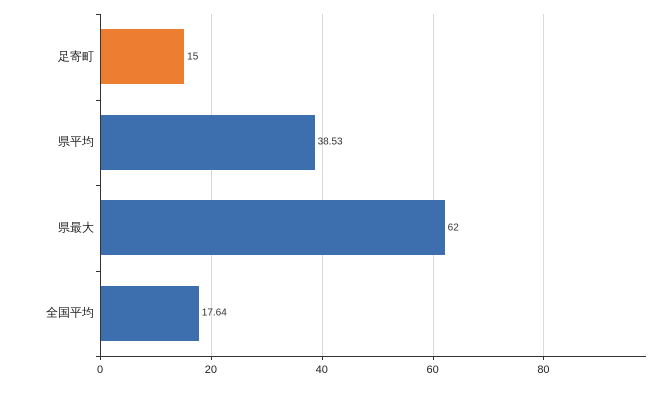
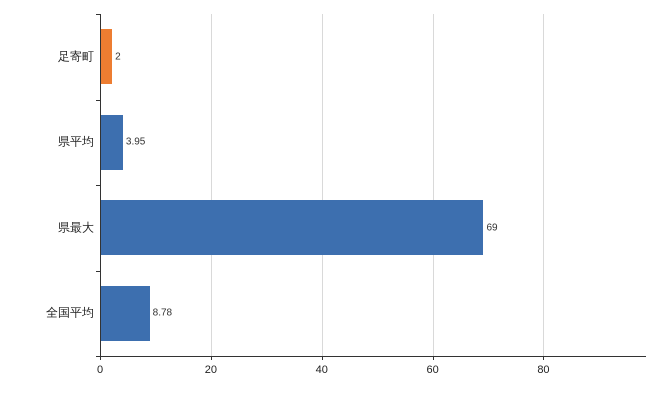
足寄町: 15 -> 2
県平均: 38.53 -> 3.95
県最大: 62 -> 69
全国平均: 17.64 -> 8.78
